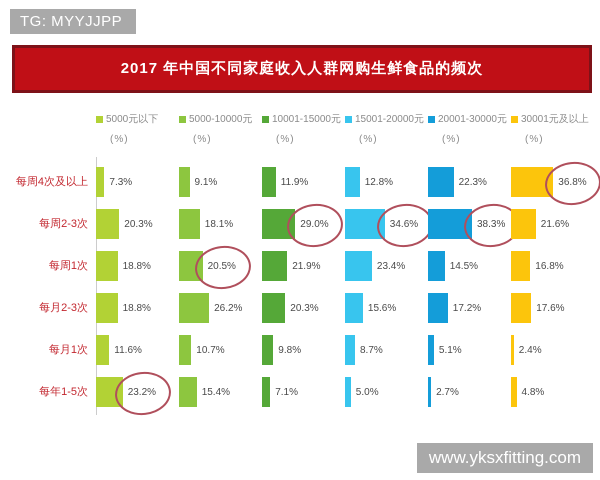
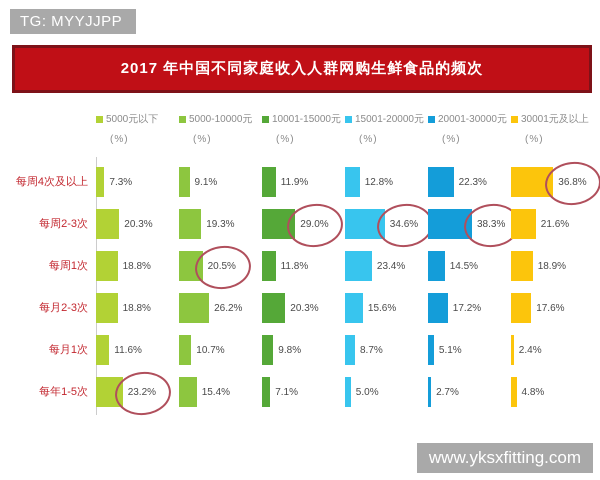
5000-10000元/每周2-3次: 18.1% -> 19.3%
10001-15000元/每周1次: 21.9% -> 11.8%
30001元及以上/每周1次: 16.8% -> 18.9%
